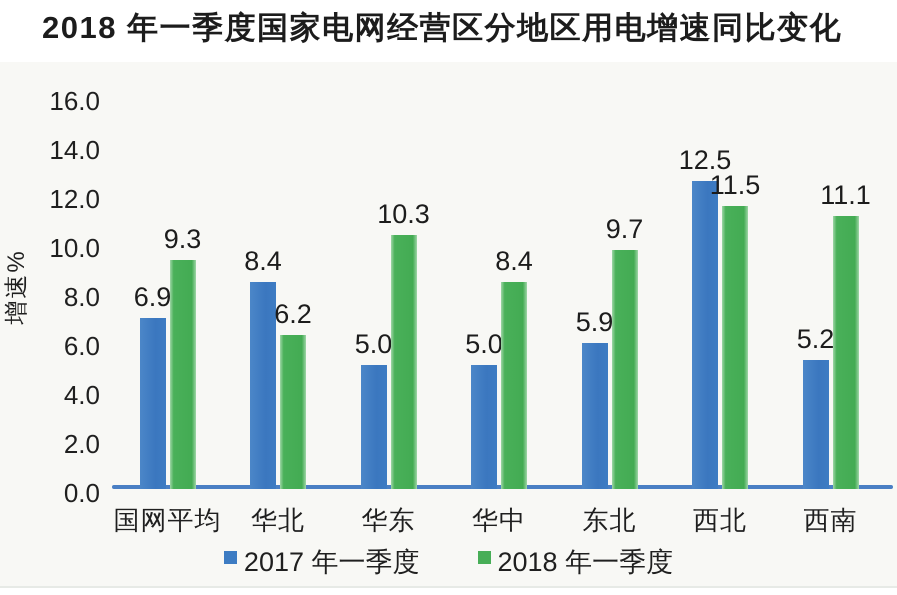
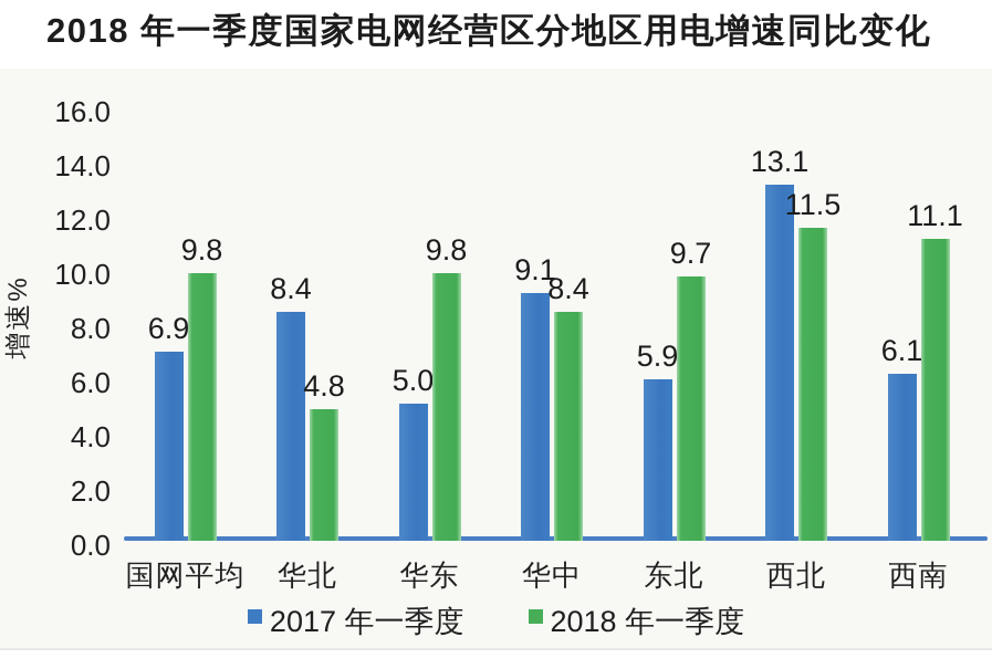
2018 年一季度/国网平均: 9.3 -> 9.8
2018 年一季度/华北: 6.2 -> 4.8
2018 年一季度/华东: 10.3 -> 9.8
2017 年一季度/华中: 5.0 -> 9.1
2017 年一季度/西北: 12.5 -> 13.1
2017 年一季度/西南: 5.2 -> 6.1
